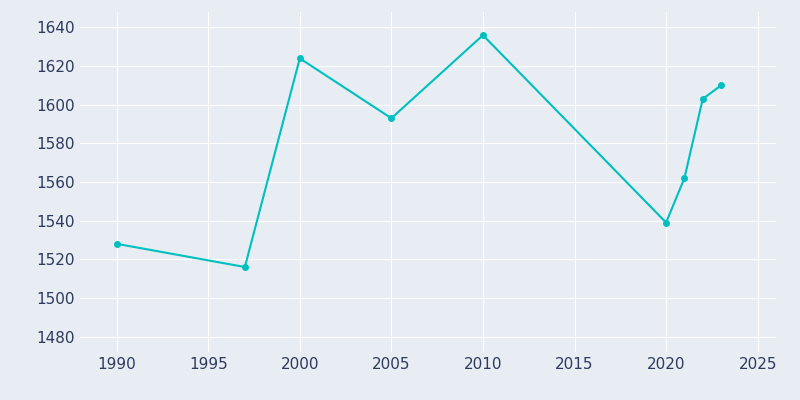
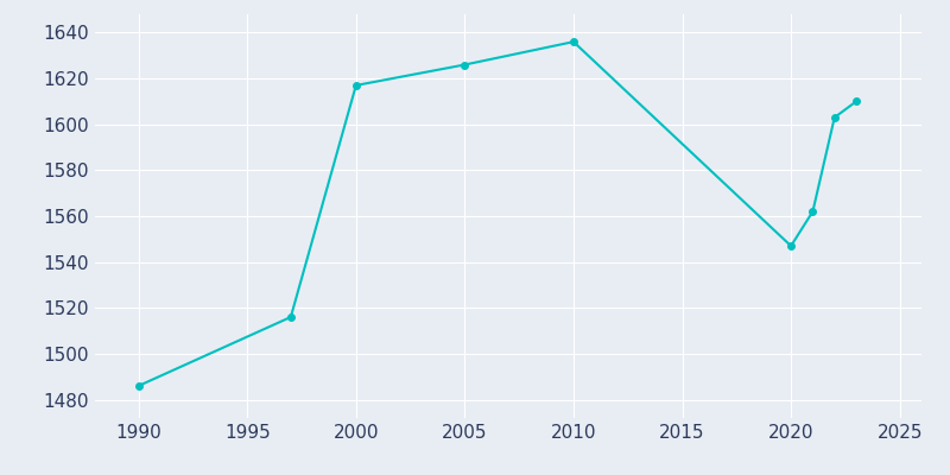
1990: 1528 -> 1486
2000: 1624 -> 1617
2005: 1593 -> 1626
2020: 1539 -> 1547
